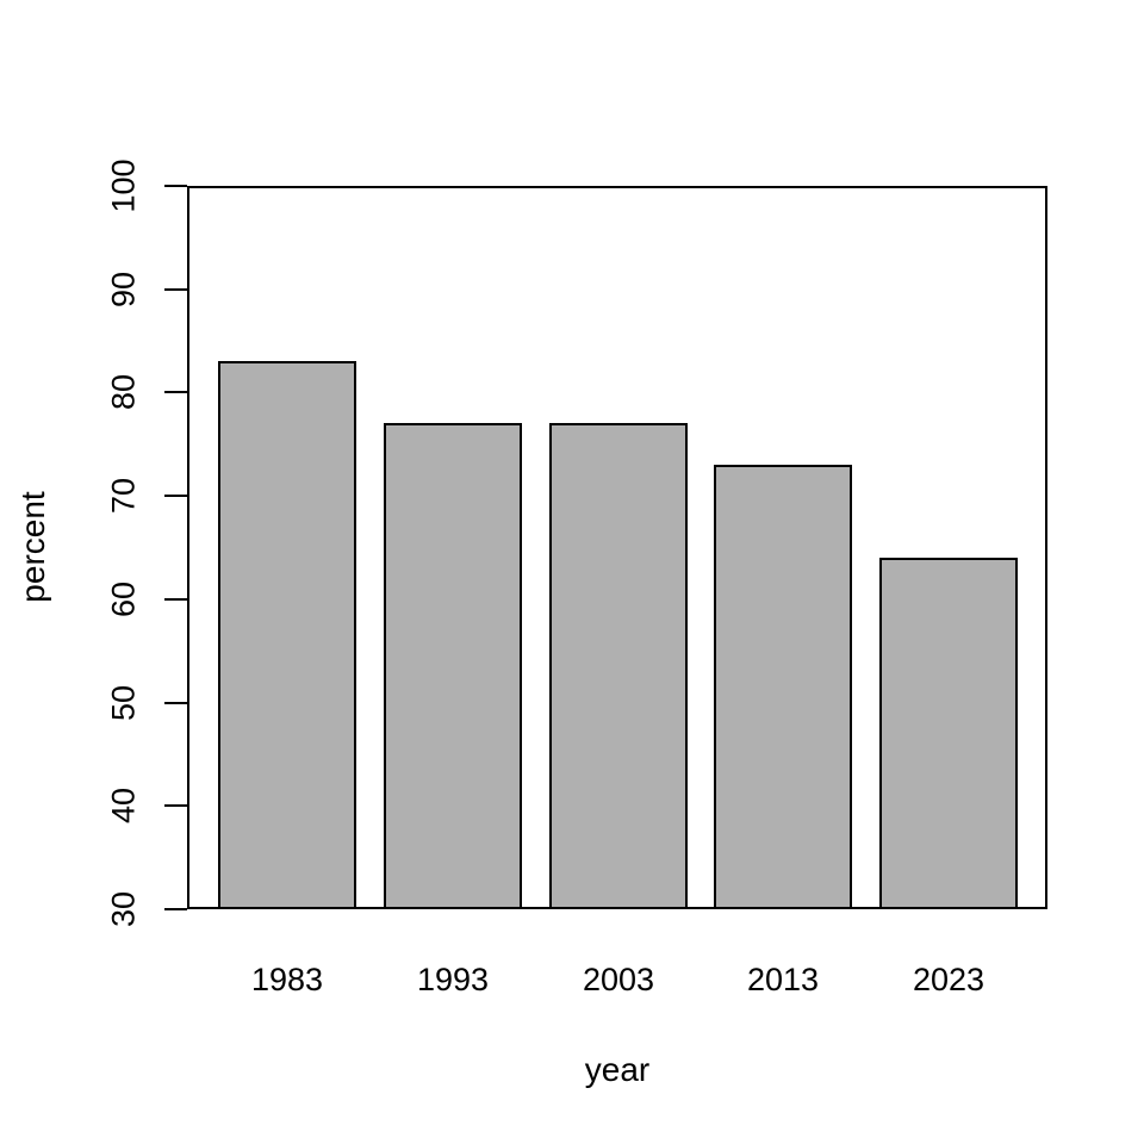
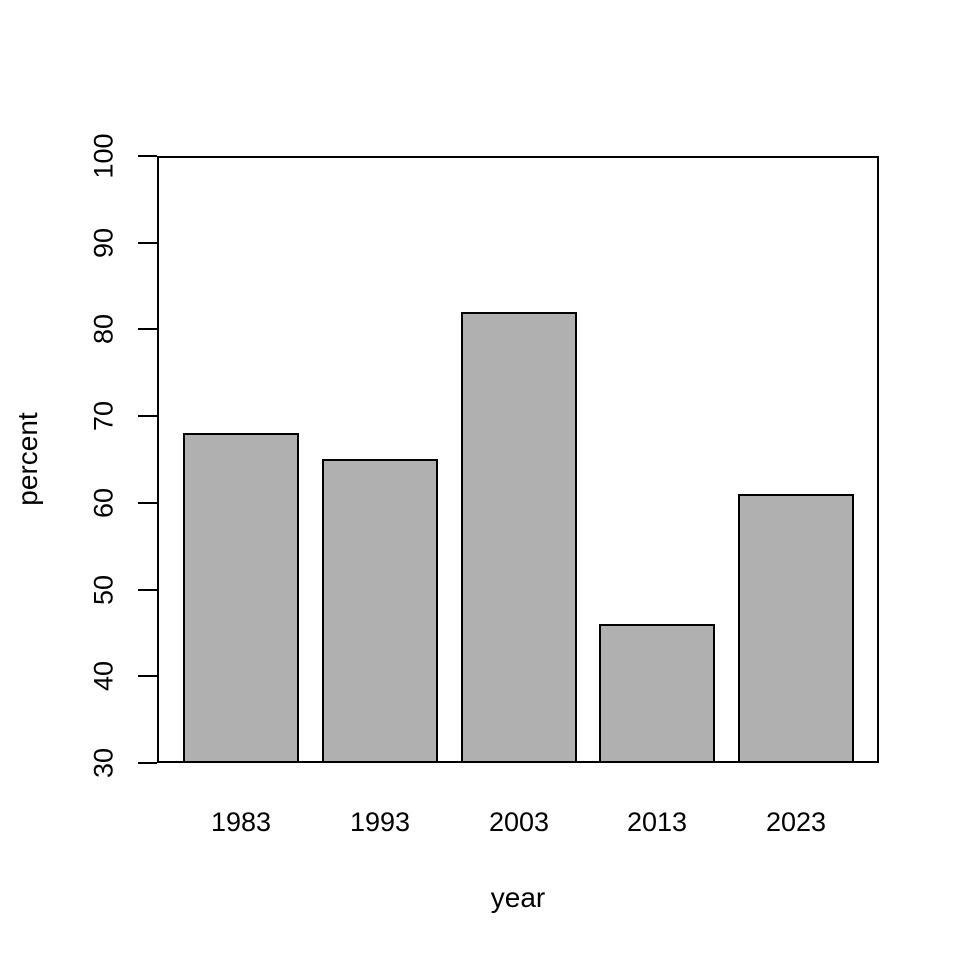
1983: 83 -> 68
1993: 77 -> 65
2003: 77 -> 82
2013: 73 -> 46
2023: 64 -> 61
